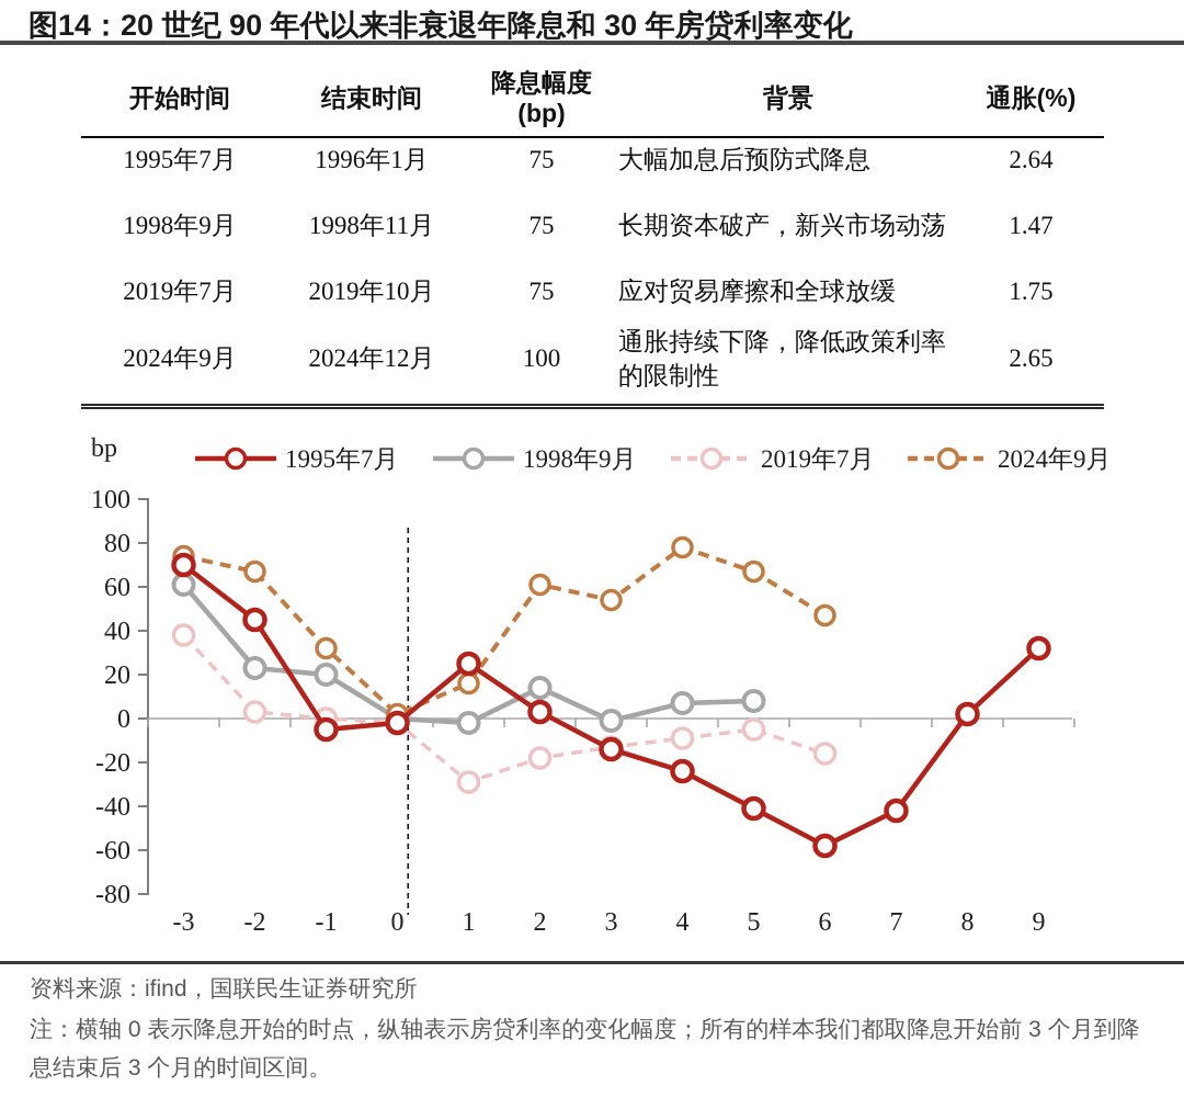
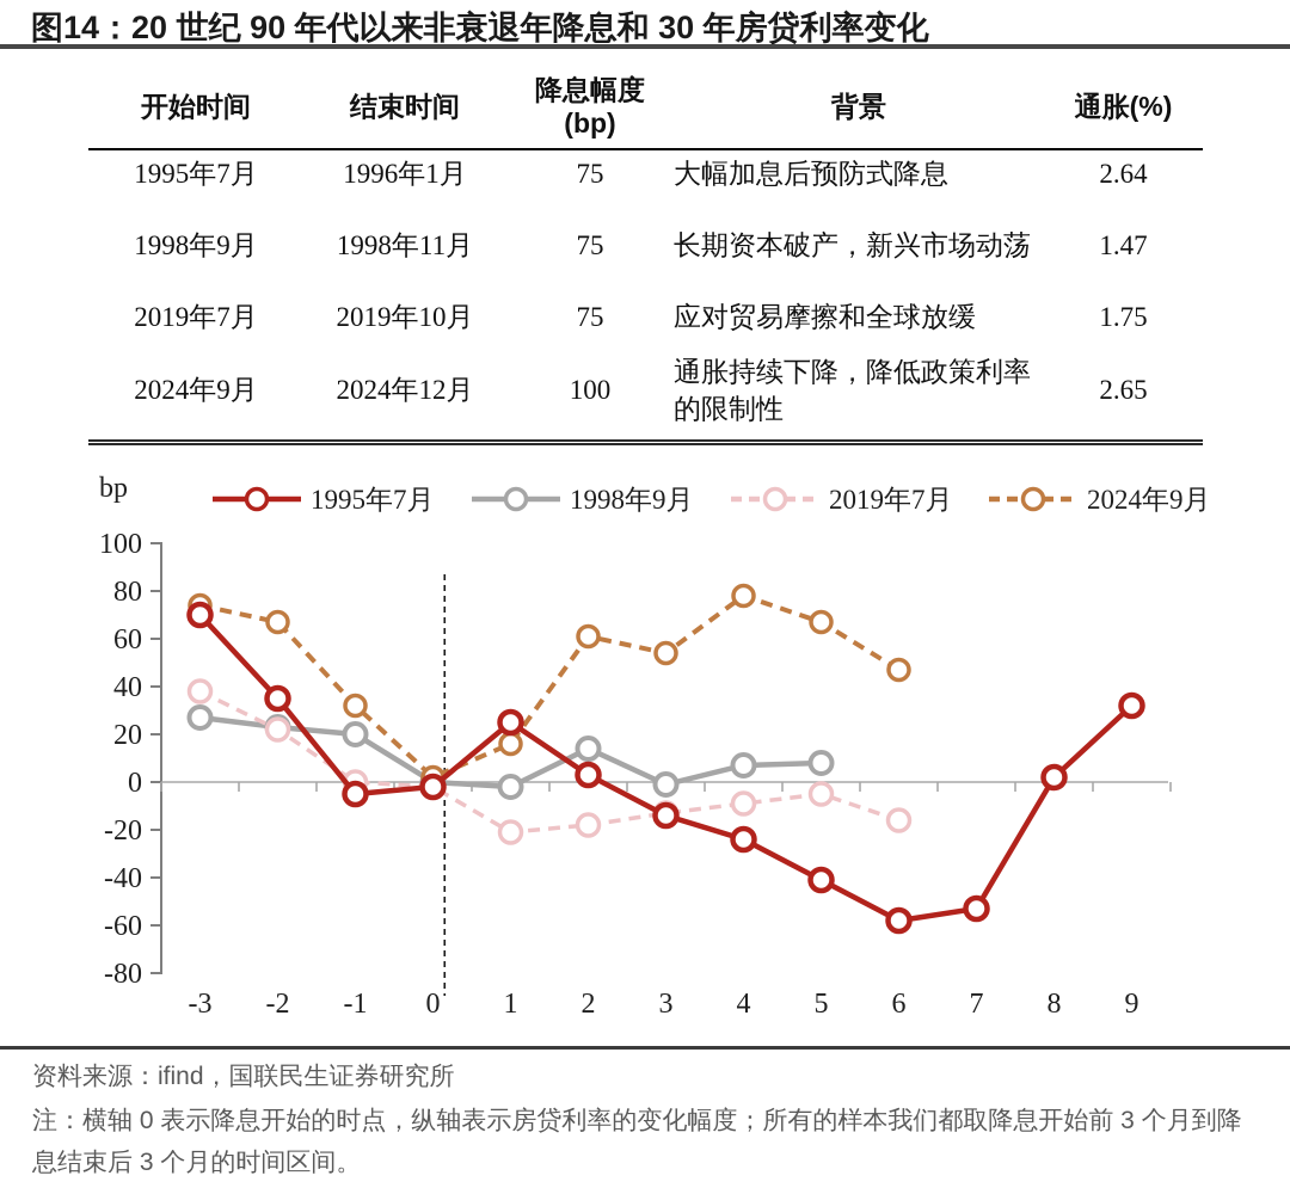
1998年9月/-3: 61 -> 27
1995年7月/-2: 45 -> 35
2019年7月/-2: 3 -> 22
2019年7月/1: -29 -> -21
1995年7月/7: -42 -> -53
